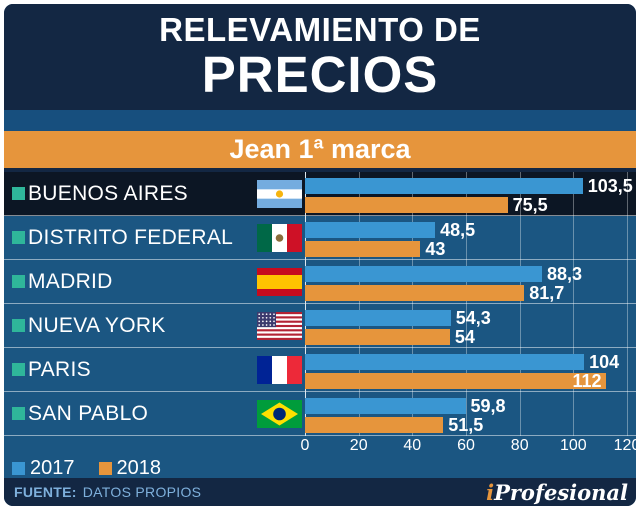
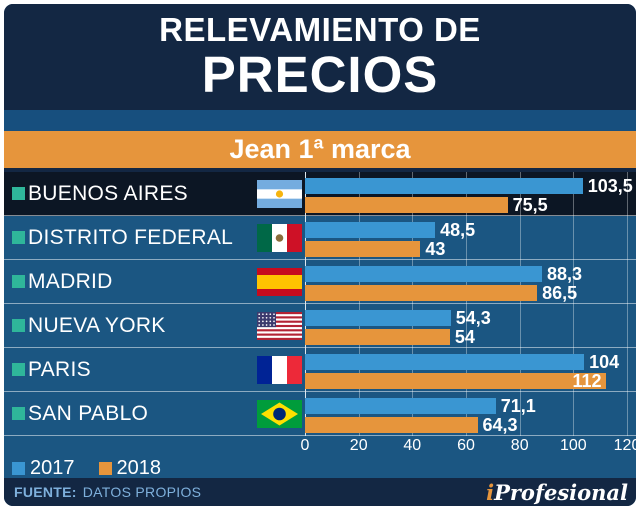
2018/MADRID: 81,7 -> 86,5
2017/SAN PABLO: 59,8 -> 71,1
2018/SAN PABLO: 51,5 -> 64,3
